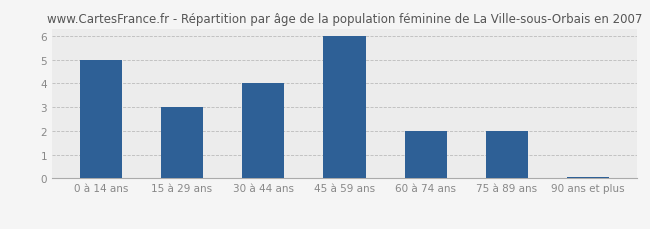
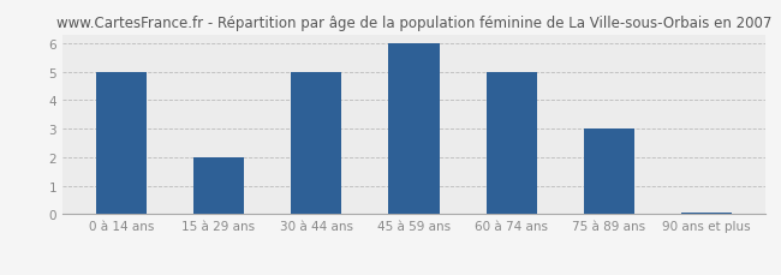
15 à 29 ans: 3.00 -> 2.00
30 à 44 ans: 4.00 -> 5.00
60 à 74 ans: 2.00 -> 5.00
75 à 89 ans: 2.00 -> 3.00
